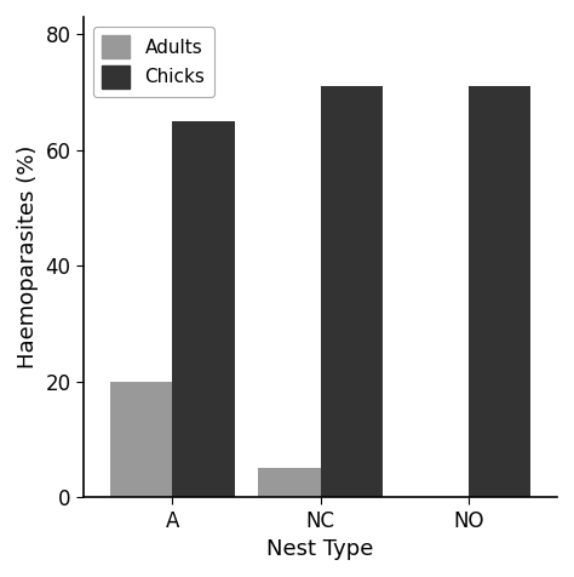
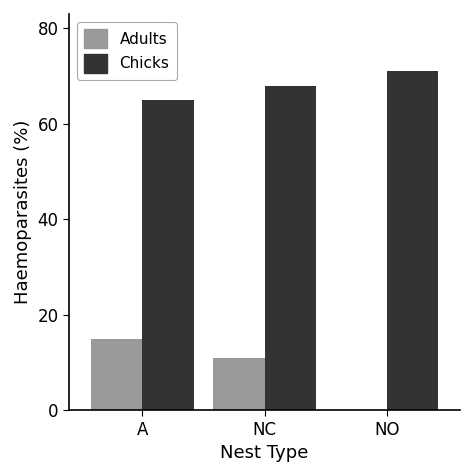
Adults/A: 20 -> 15
Adults/NC: 5 -> 11
Chicks/NC: 71 -> 68
